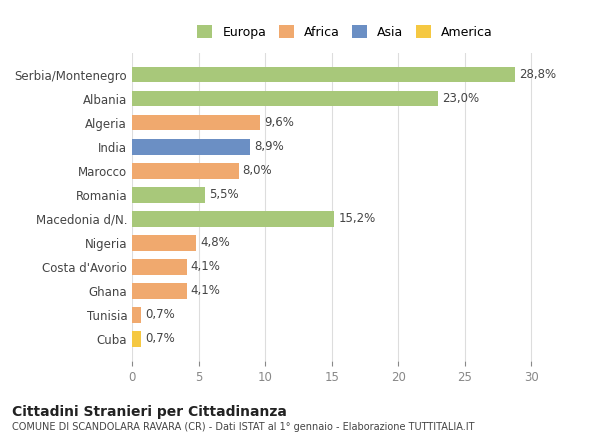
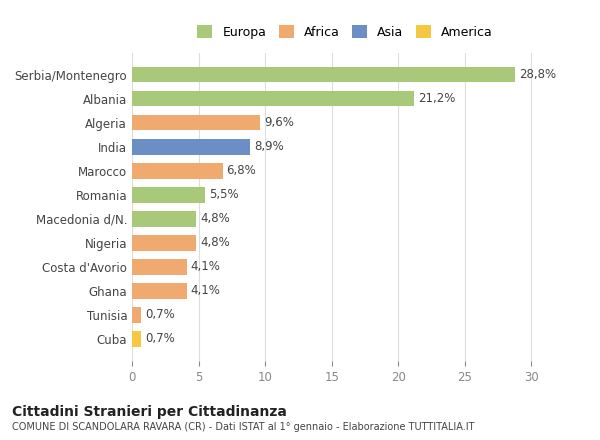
Albania: 23,0% -> 21,2%
Marocco: 8,0% -> 6,8%
Macedonia d/N.: 15,2% -> 4,8%
